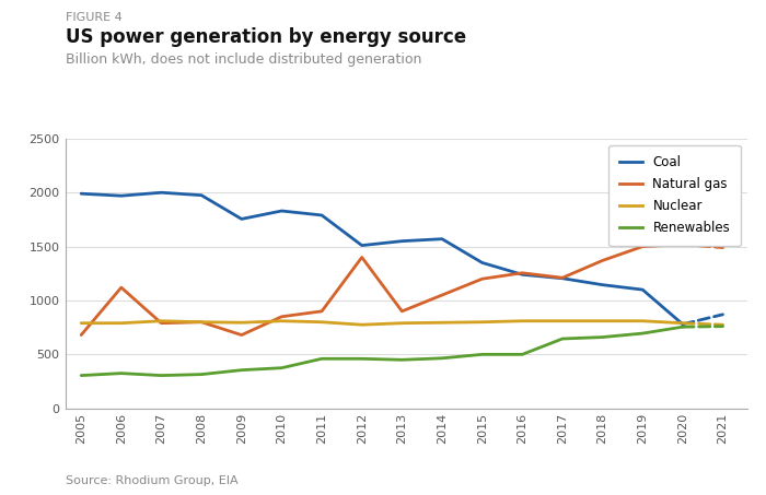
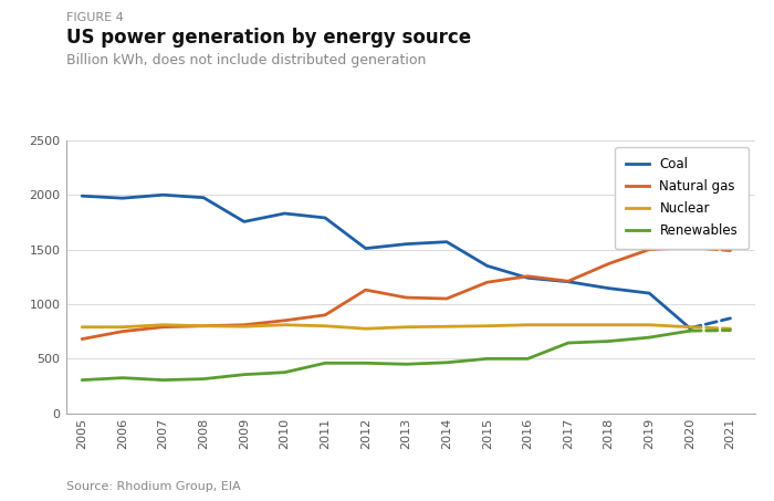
Natural gas/2006: 1120 -> 750
Natural gas/2009: 680 -> 810
Natural gas/2012: 1400 -> 1130
Natural gas/2013: 900 -> 1060
